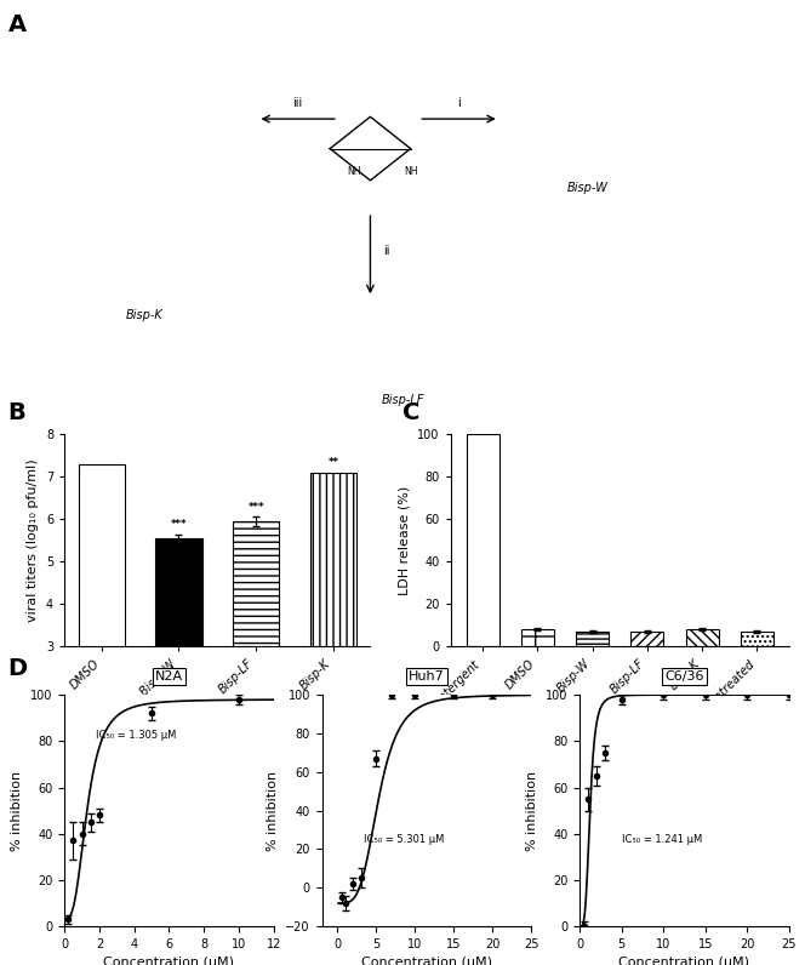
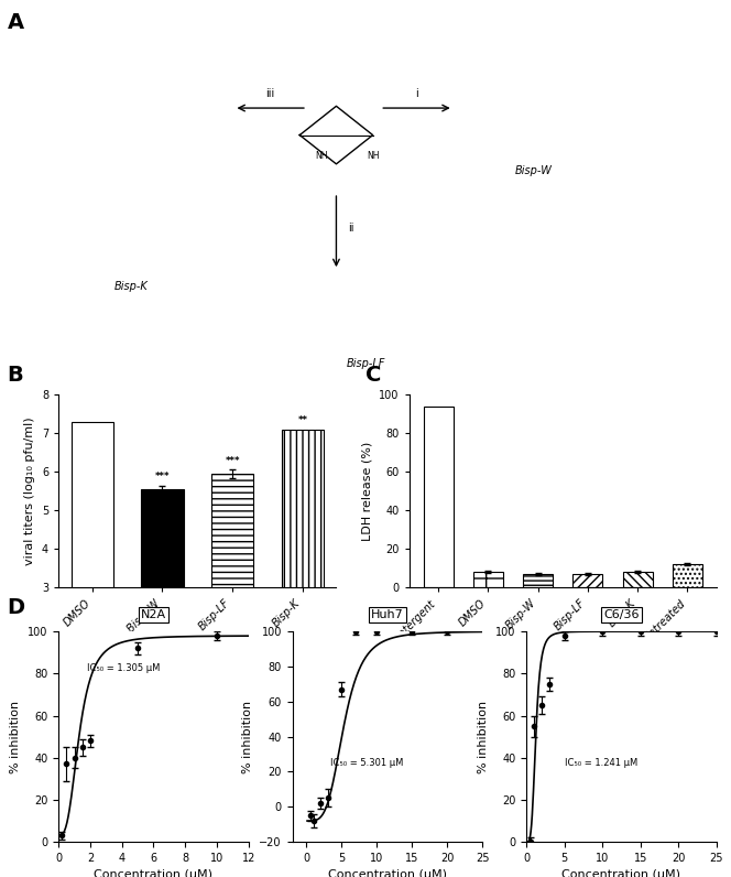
Detergent: 100 -> 94
Untreated: 7 -> 12
